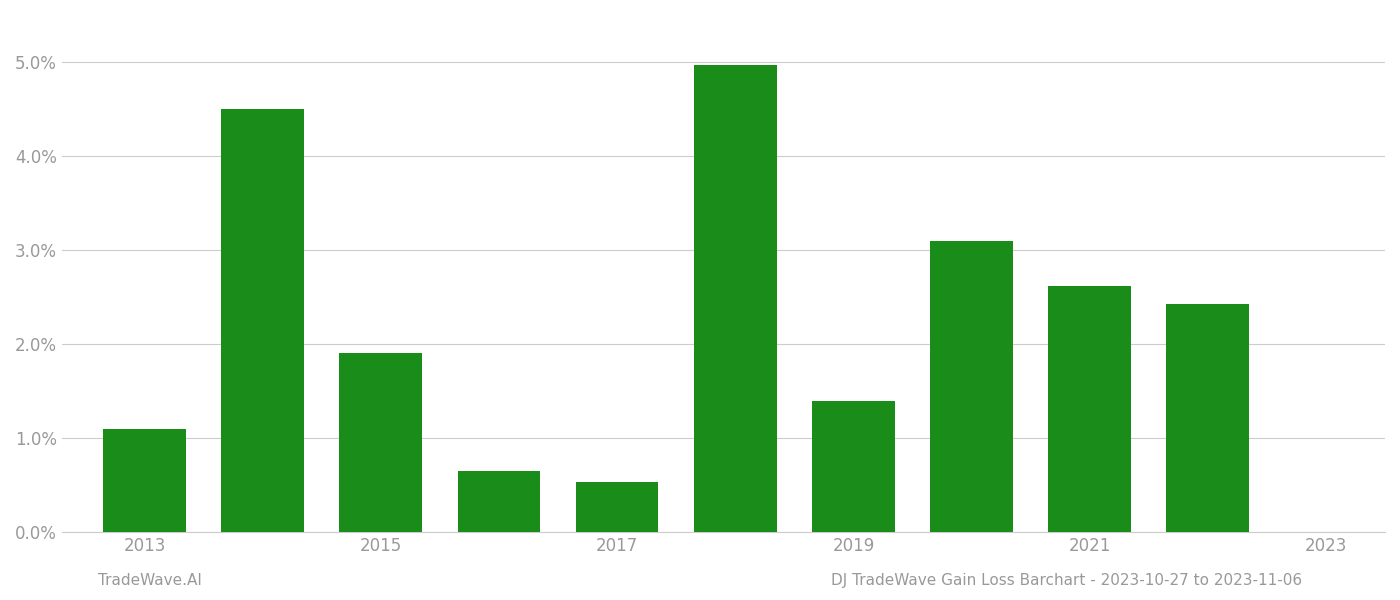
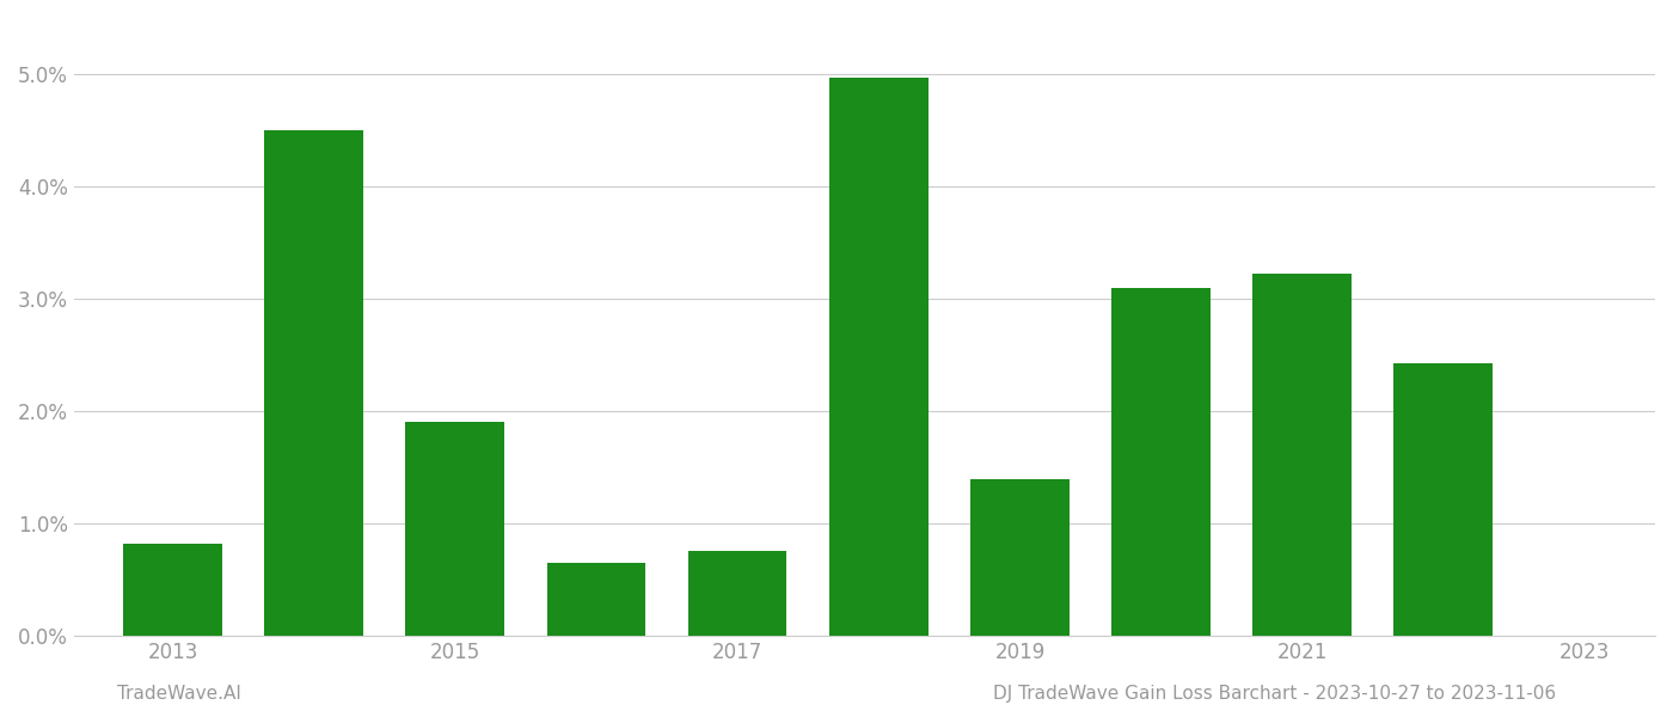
2013: 1.10% -> 0.82%
2017: 0.53% -> 0.76%
2021: 2.62% -> 3.22%
